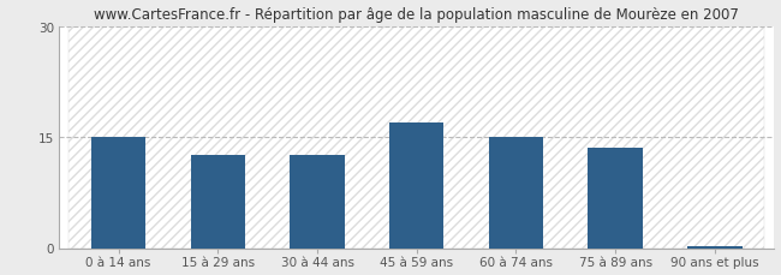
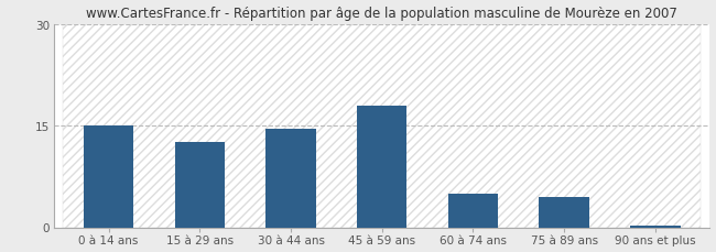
30 à 44 ans: 12.6 -> 14.5
45 à 59 ans: 17.0 -> 18.0
60 à 74 ans: 15.0 -> 5.0
75 à 89 ans: 13.6 -> 4.5
